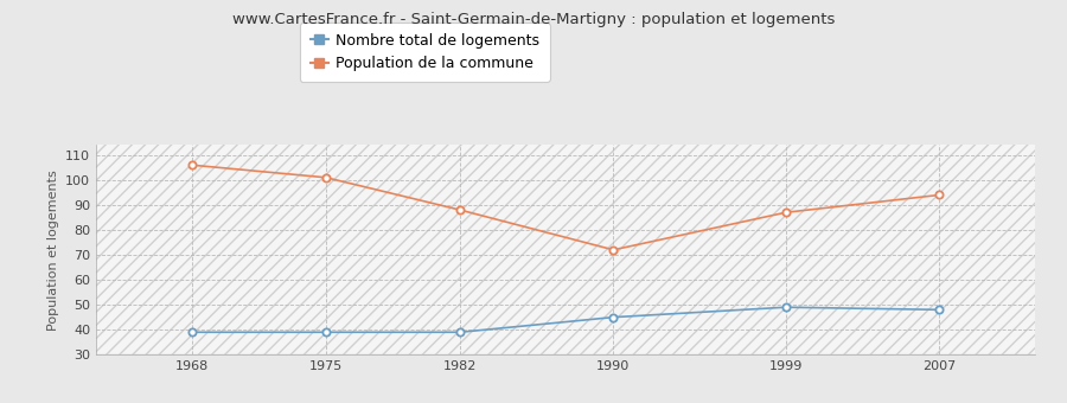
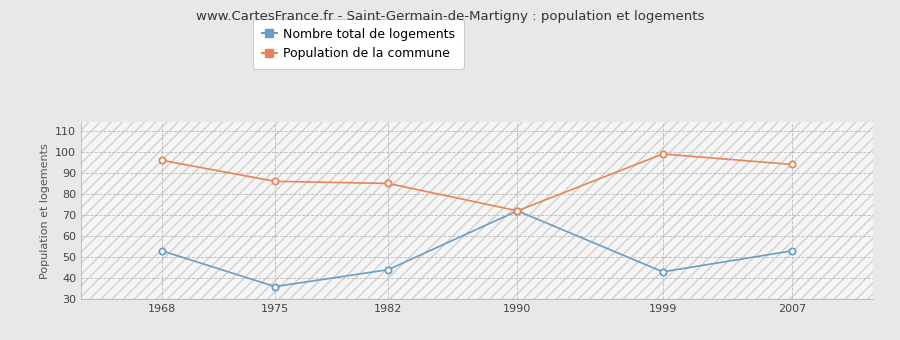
Nombre total de logements/1968: 39 -> 53
Population de la commune/1968: 106 -> 96
Nombre total de logements/1975: 39 -> 36
Population de la commune/1975: 101 -> 86
Nombre total de logements/1982: 39 -> 44
Population de la commune/1982: 88 -> 85
Nombre total de logements/1990: 45 -> 72
Nombre total de logements/1999: 49 -> 43
Population de la commune/1999: 87 -> 99
Nombre total de logements/2007: 48 -> 53
